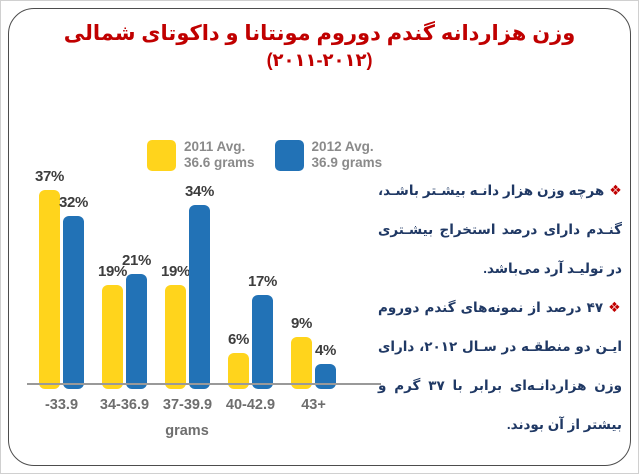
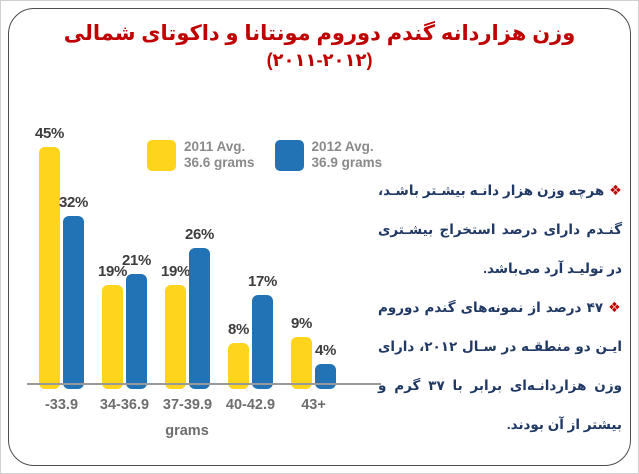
2011 Avg. 36.6 grams/-33.9: 37% -> 45%
2012 Avg. 36.9 grams/37-39.9: 34% -> 26%
2011 Avg. 36.6 grams/40-42.9: 6% -> 8%
